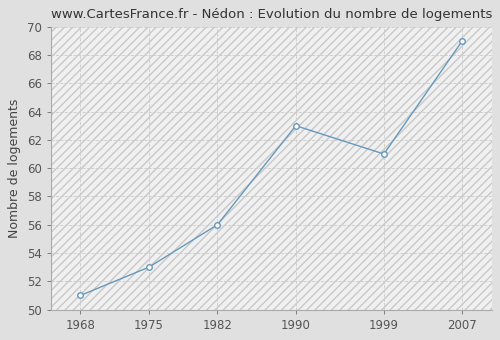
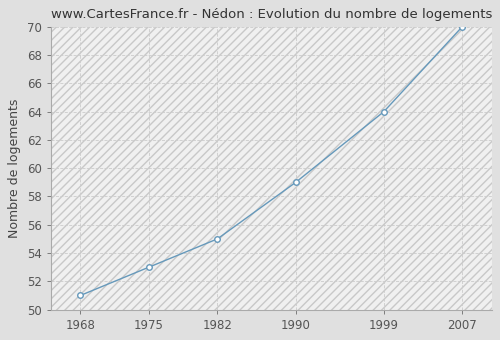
1982: 56 -> 55
1990: 63 -> 59
1999: 61 -> 64
2007: 69 -> 70
